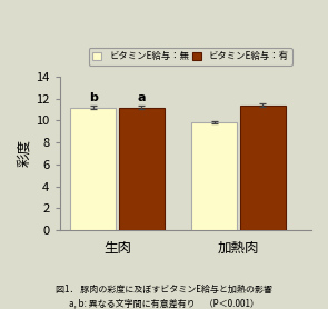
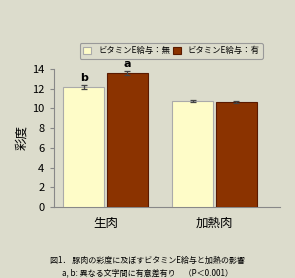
ビタミンE給与：無/生肉: 11.2 -> 12.2
ビタミンE給与：有/生肉: 11.2 -> 13.6
ビタミンE給与：無/加熱肉: 9.8 -> 10.8
ビタミンE給与：有/加熱肉: 11.4 -> 10.7
